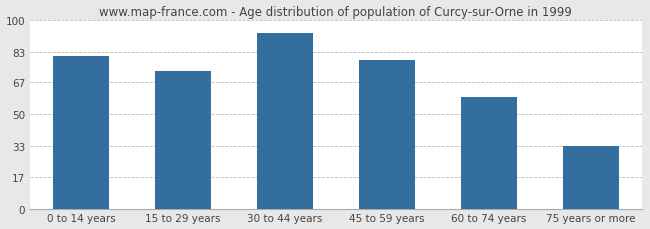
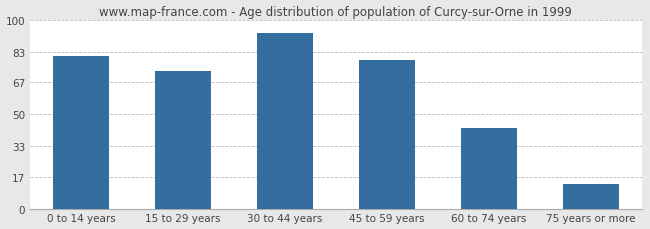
60 to 74 years: 59 -> 43
75 years or more: 33 -> 13
